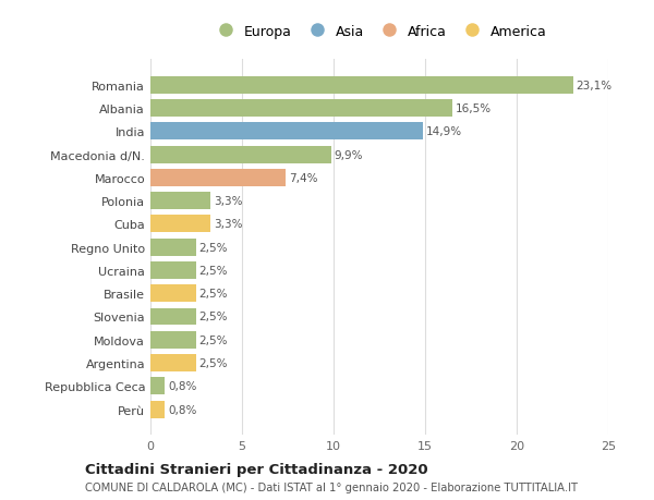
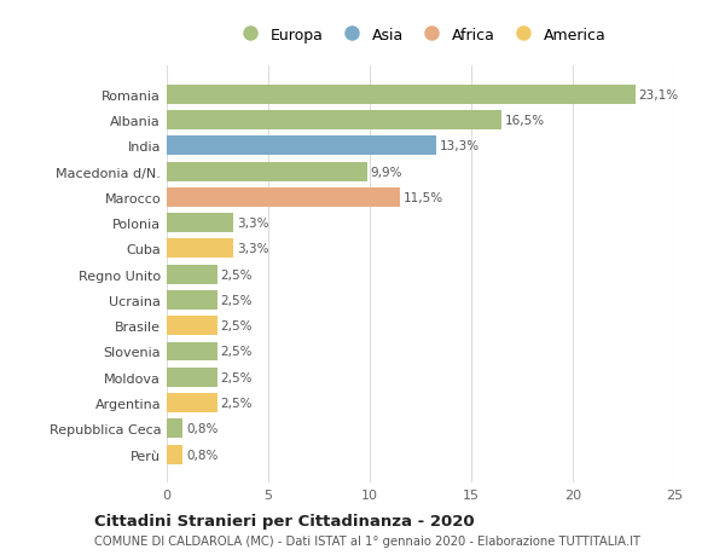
India: 14,9% -> 13,3%
Marocco: 7,4% -> 11,5%
